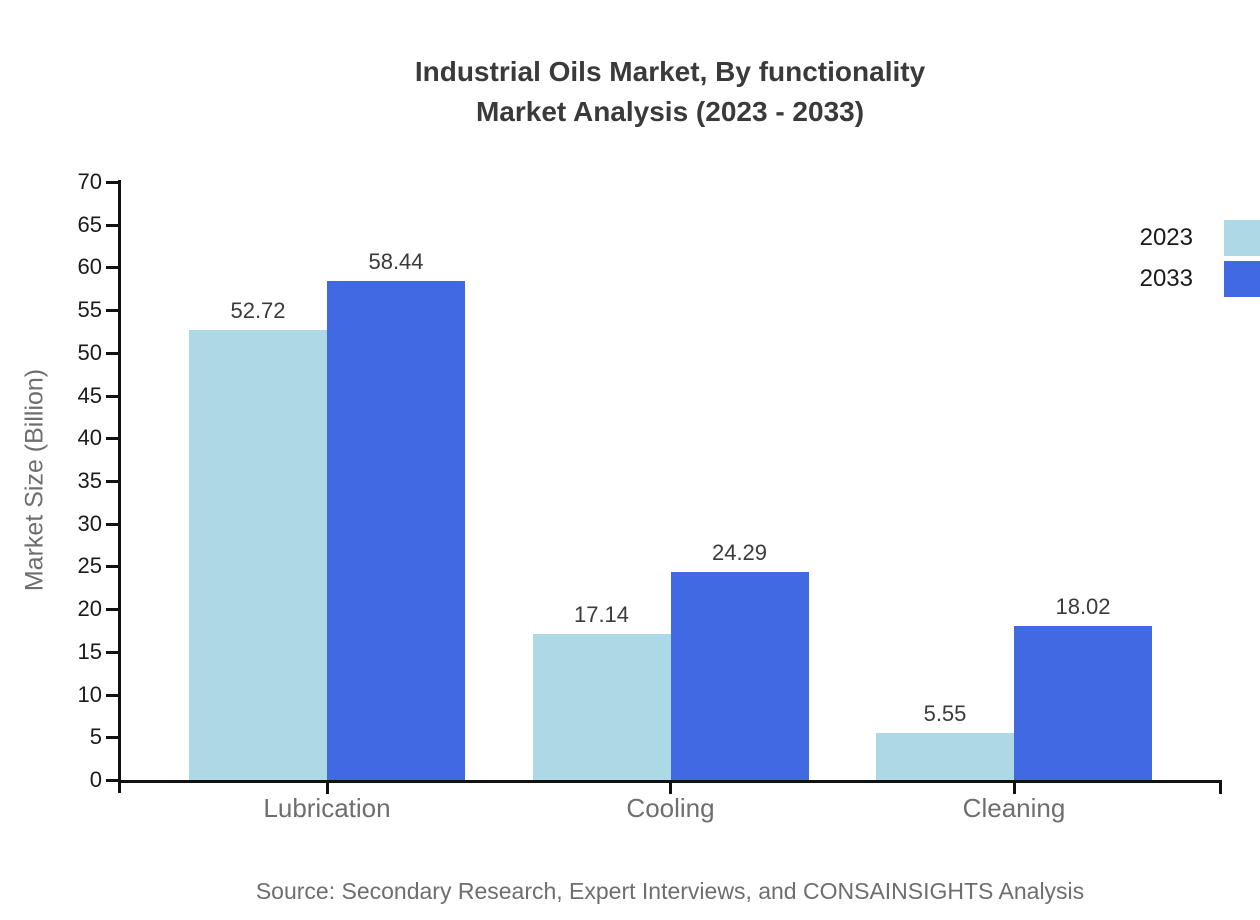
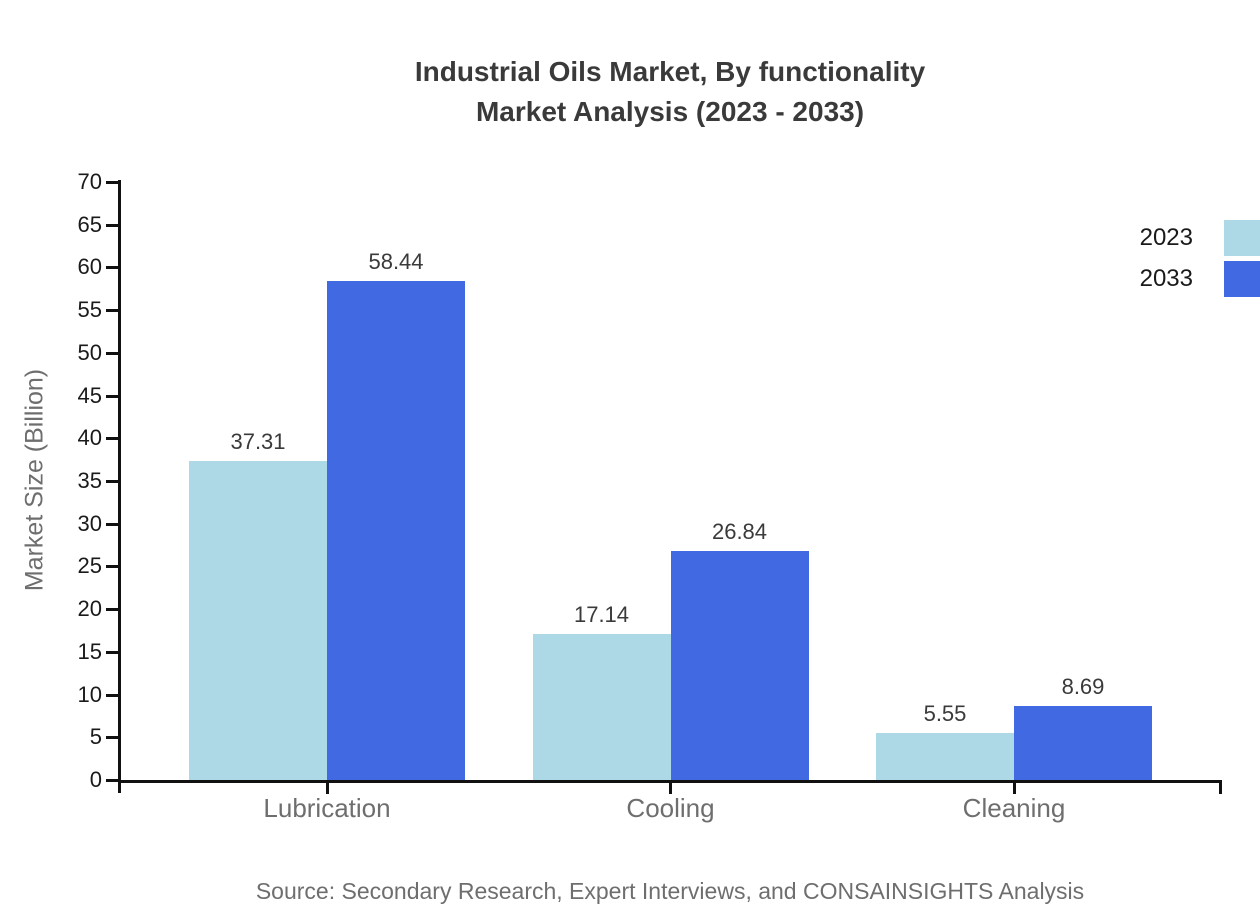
2023/Lubrication: 52.72 -> 37.31
2033/Cooling: 24.29 -> 26.84
2033/Cleaning: 18.02 -> 8.69
